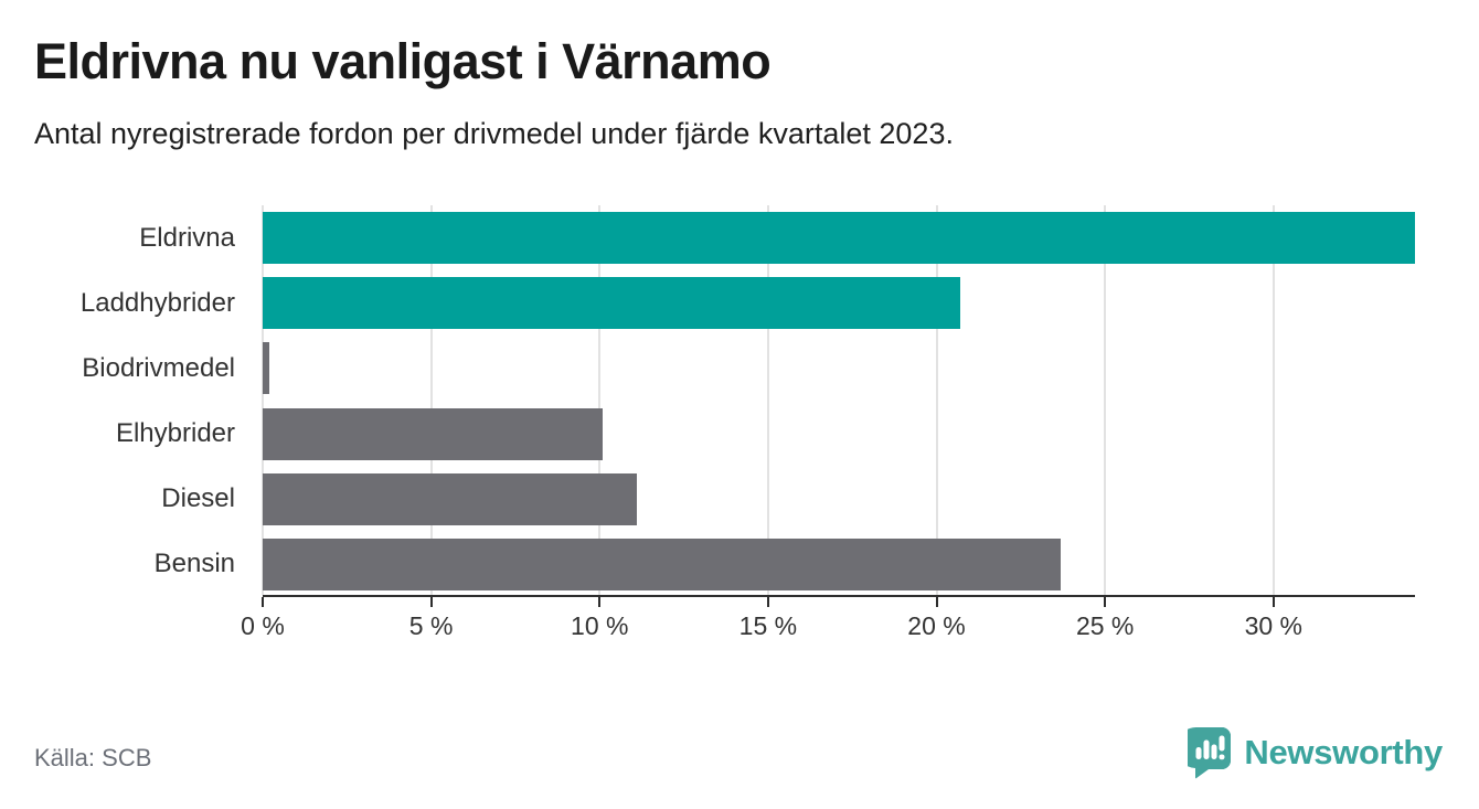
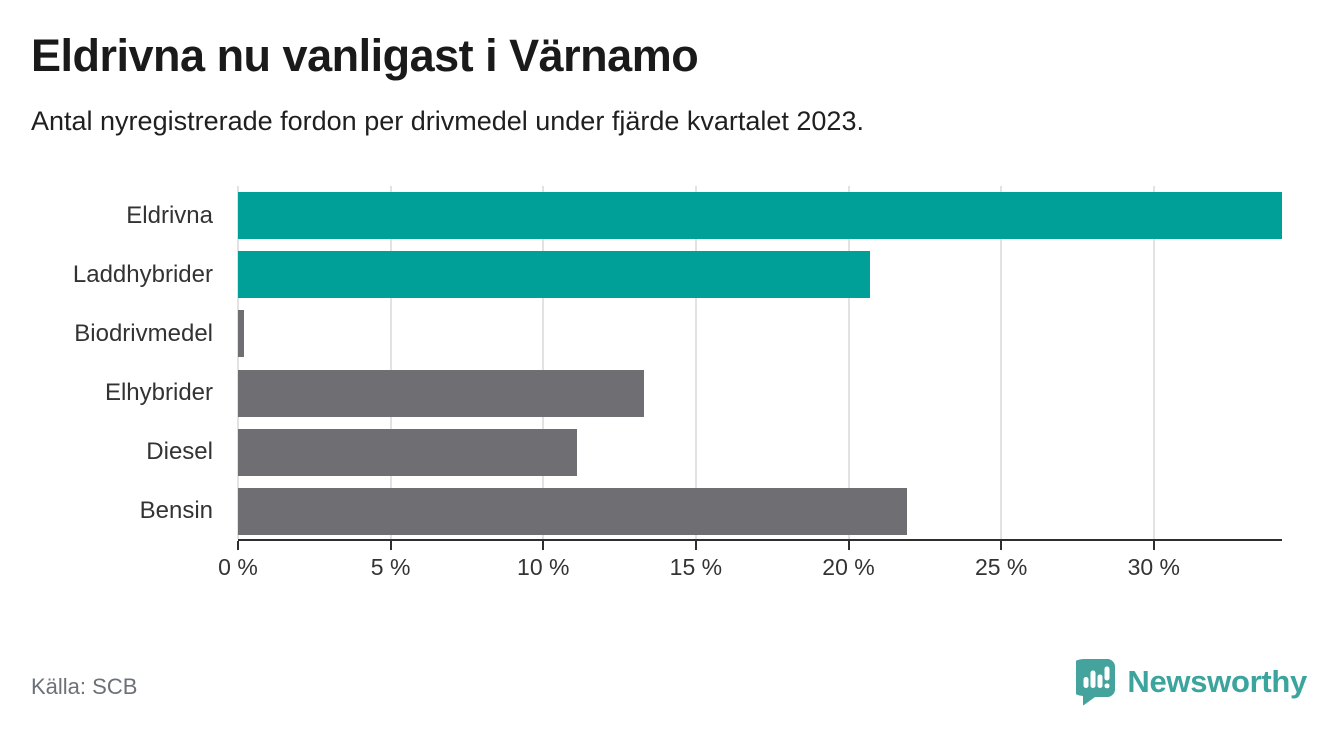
Elhybrider: 10.1% -> 13.3%
Bensin: 23.7% -> 21.9%
